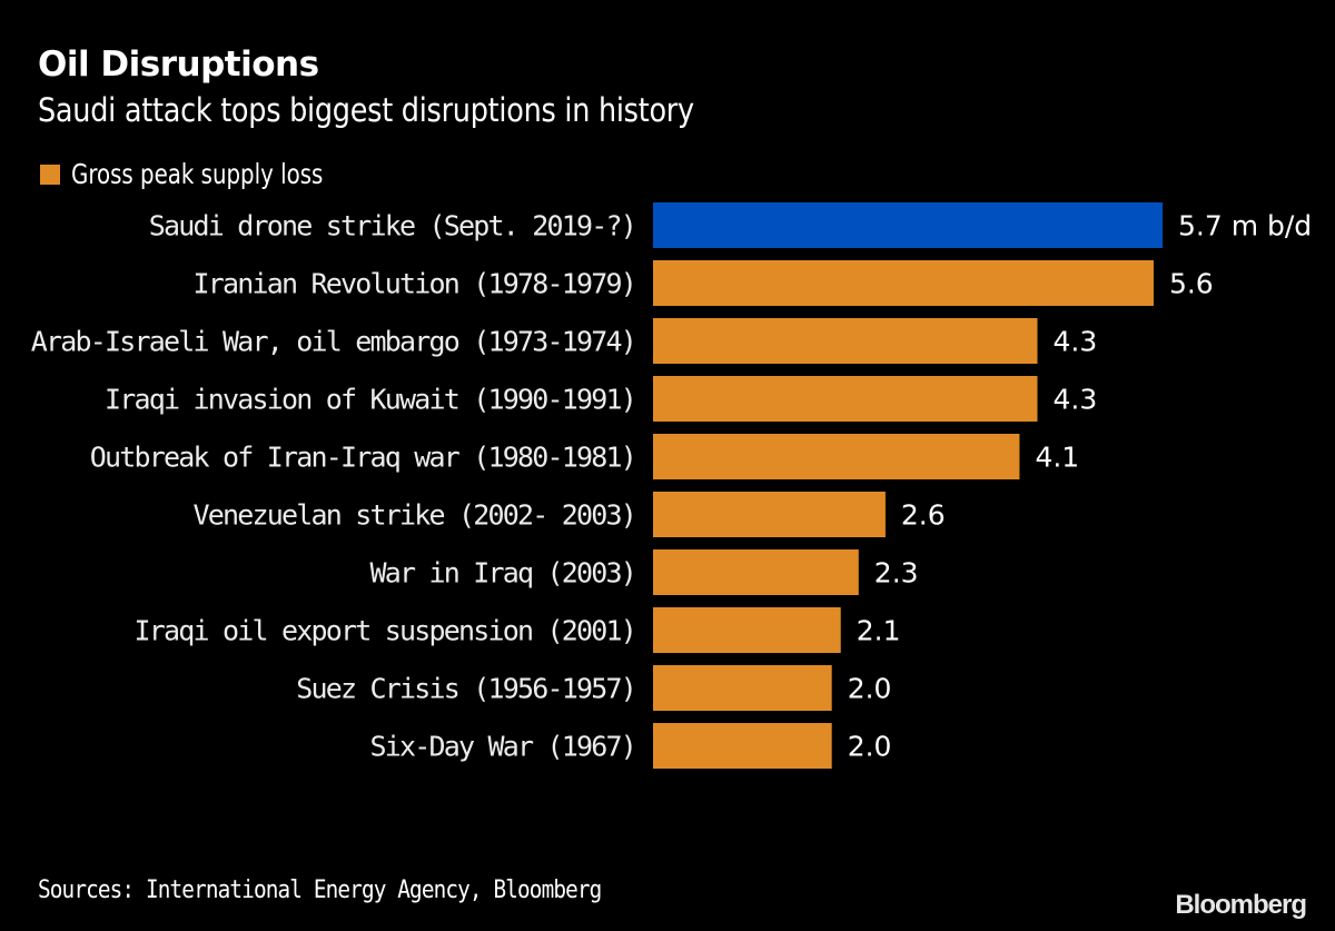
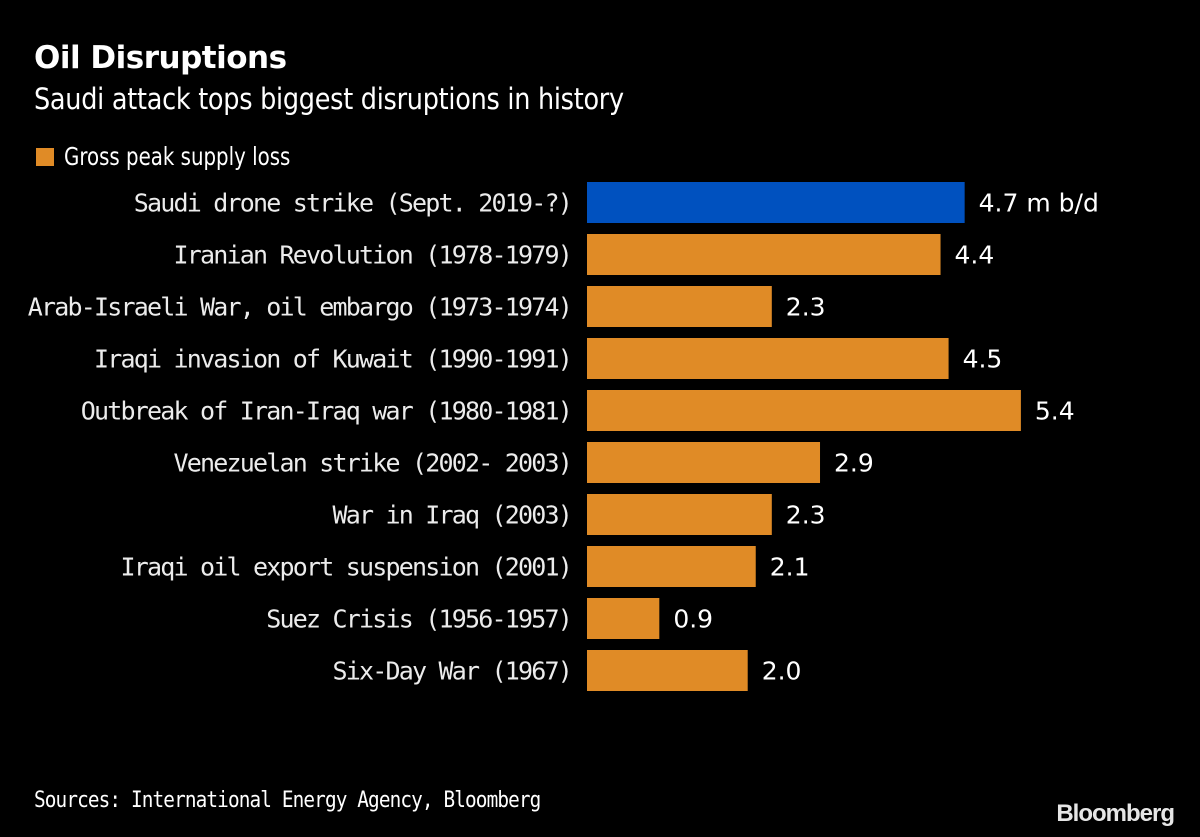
Saudi drone strike (Sept. 2019-?): 5.7 -> 4.7
Iranian Revolution (1978-1979): 5.6 -> 4.4
Arab-Israeli War, oil embargo (1973-1974): 4.3 -> 2.3
Iraqi invasion of Kuwait (1990-1991): 4.3 -> 4.5
Outbreak of Iran-Iraq war (1980-1981): 4.1 -> 5.4
Venezuelan strike (2002- 2003): 2.6 -> 2.9
Suez Crisis (1956-1957): 2.0 -> 0.9
